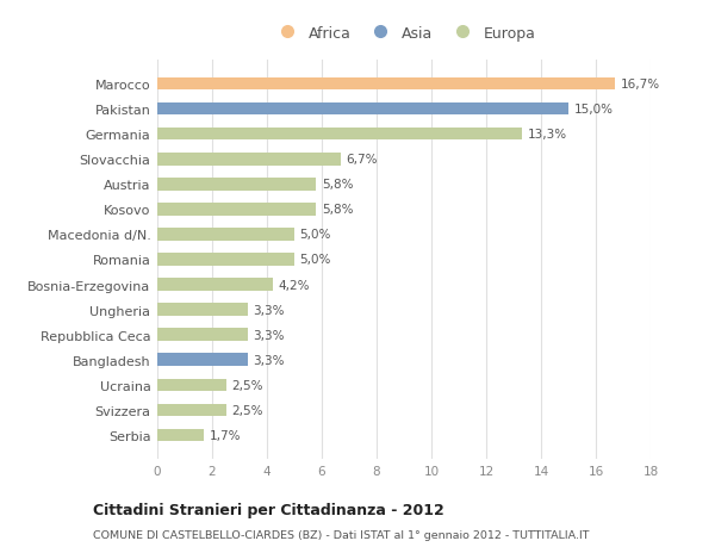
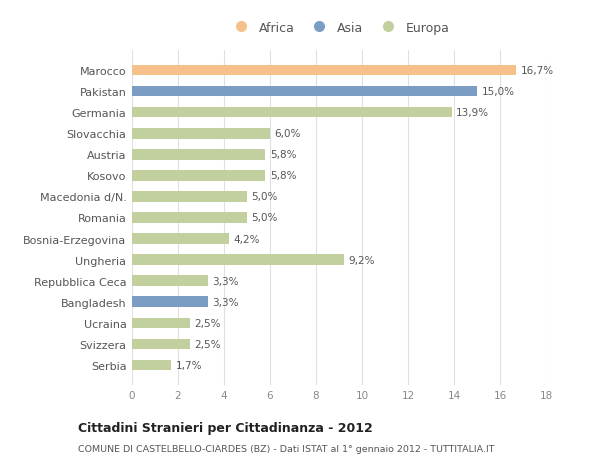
Germania: 13,3% -> 13,9%
Slovacchia: 6,7% -> 6,0%
Ungheria: 3,3% -> 9,2%
